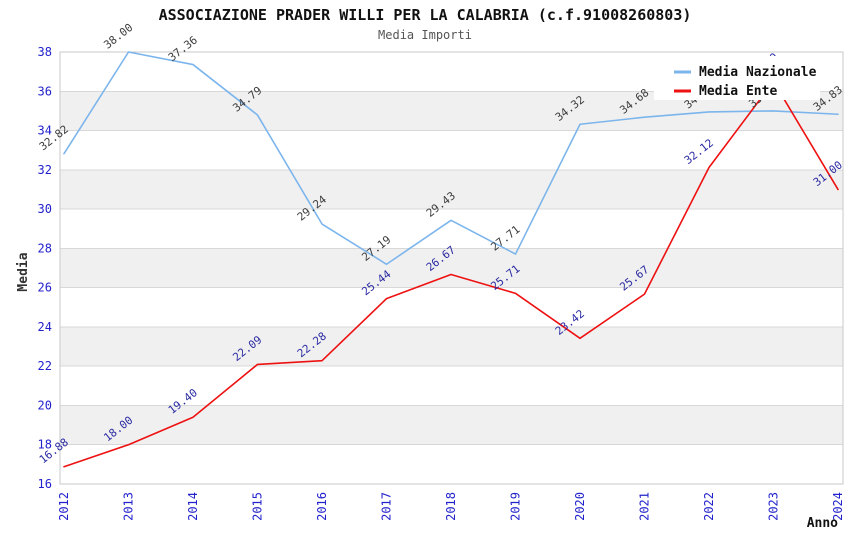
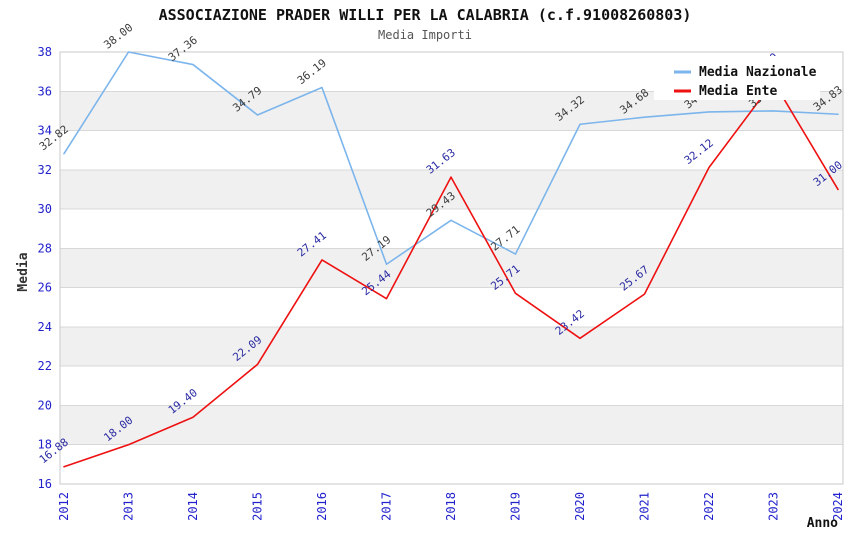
Media Nazionale/2016: 29.24 -> 36.19
Media Ente/2016: 22.28 -> 27.41
Media Ente/2018: 26.67 -> 31.63
